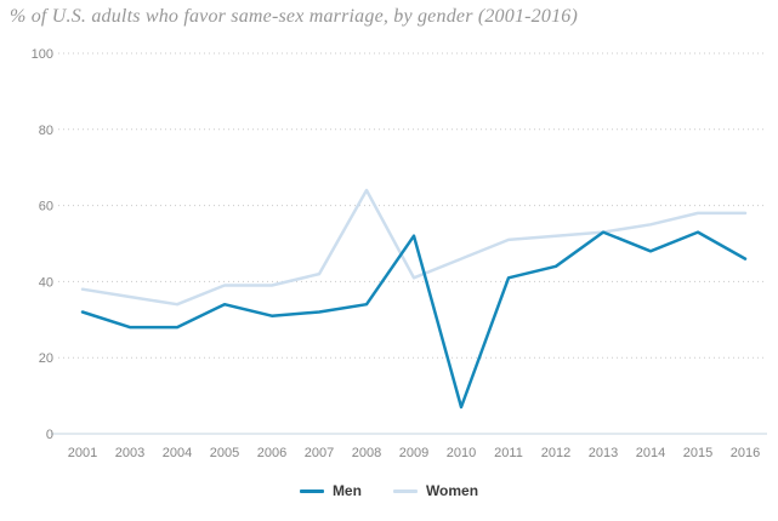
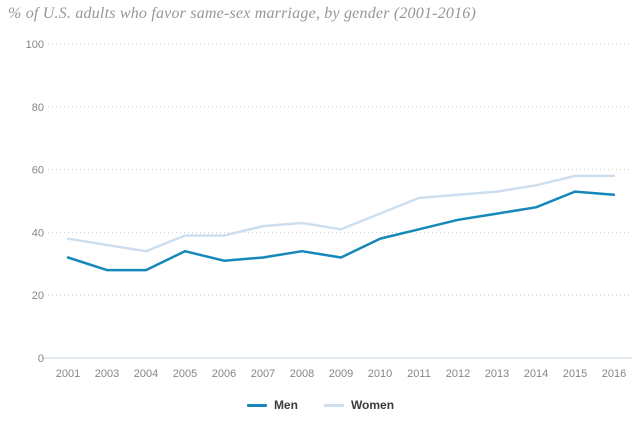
Women/2008: 64 -> 43
Men/2009: 52 -> 32
Men/2010: 7 -> 38
Men/2013: 53 -> 46
Men/2016: 46 -> 52
